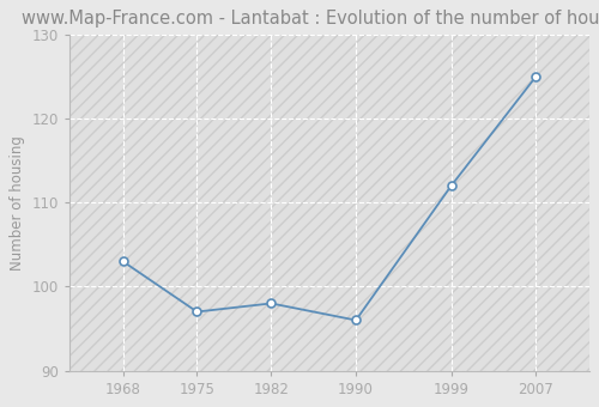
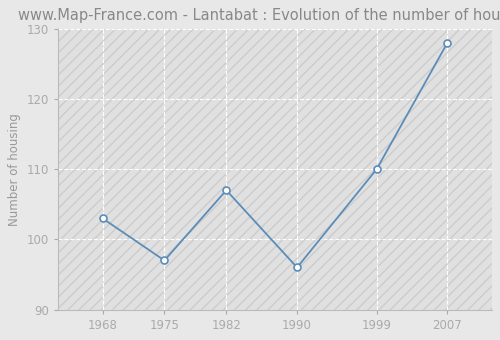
1982: 98 -> 107
1999: 112 -> 110
2007: 125 -> 128
